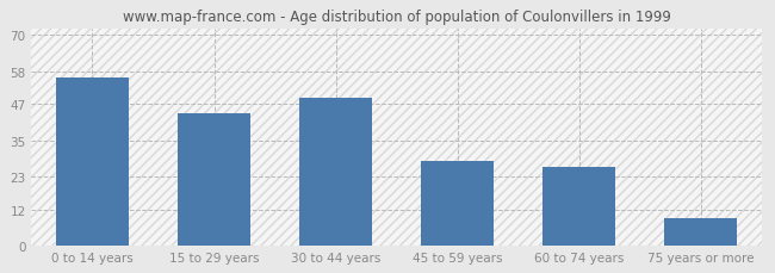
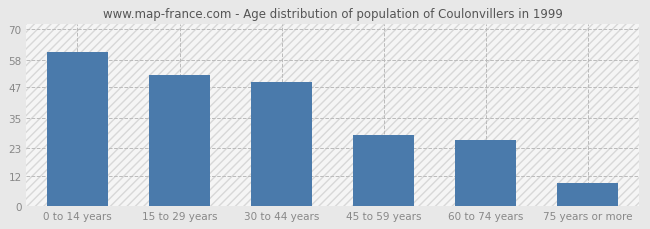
0 to 14 years: 56 -> 61
15 to 29 years: 44 -> 52
